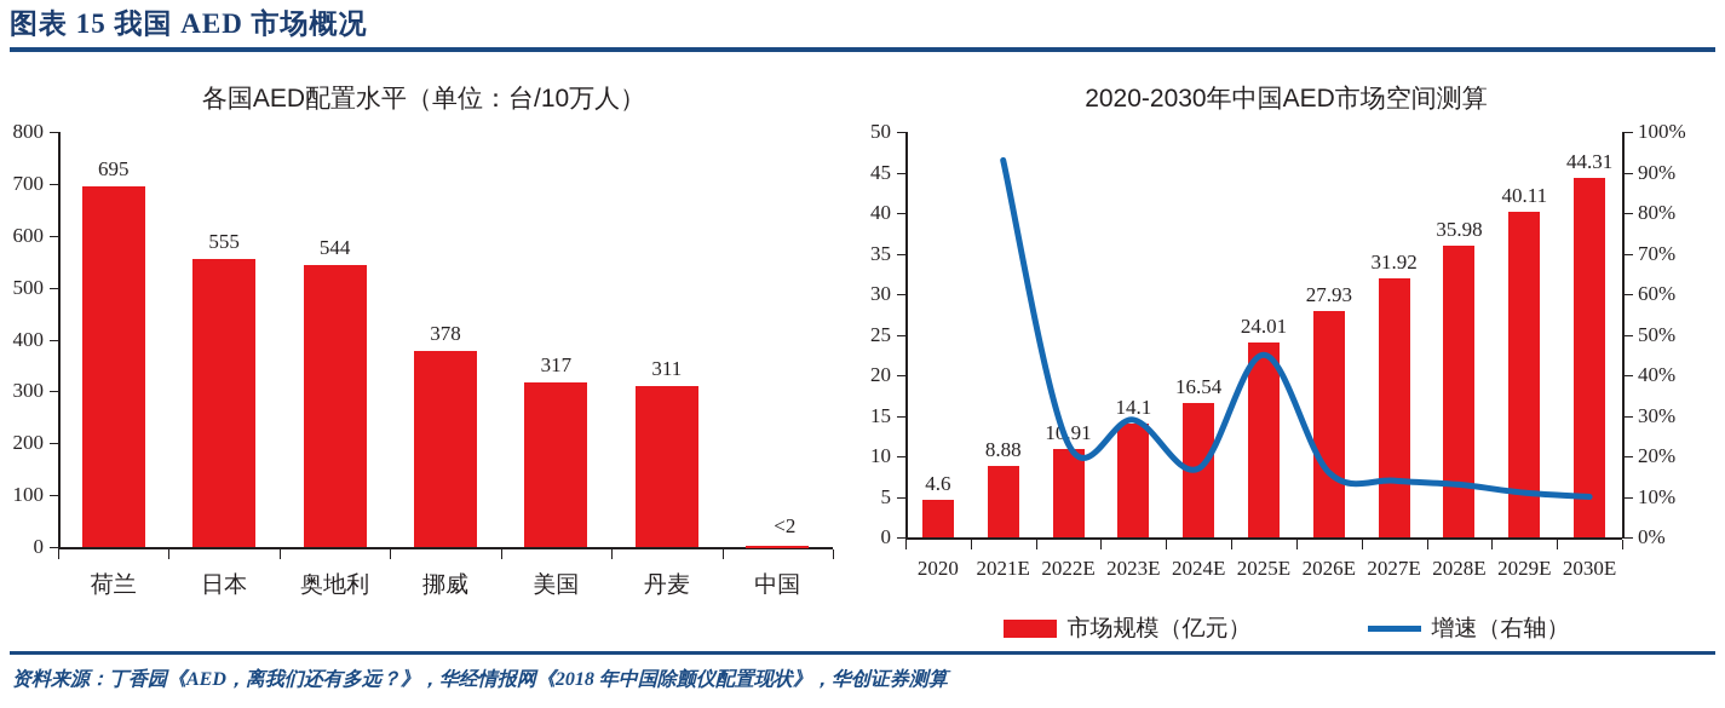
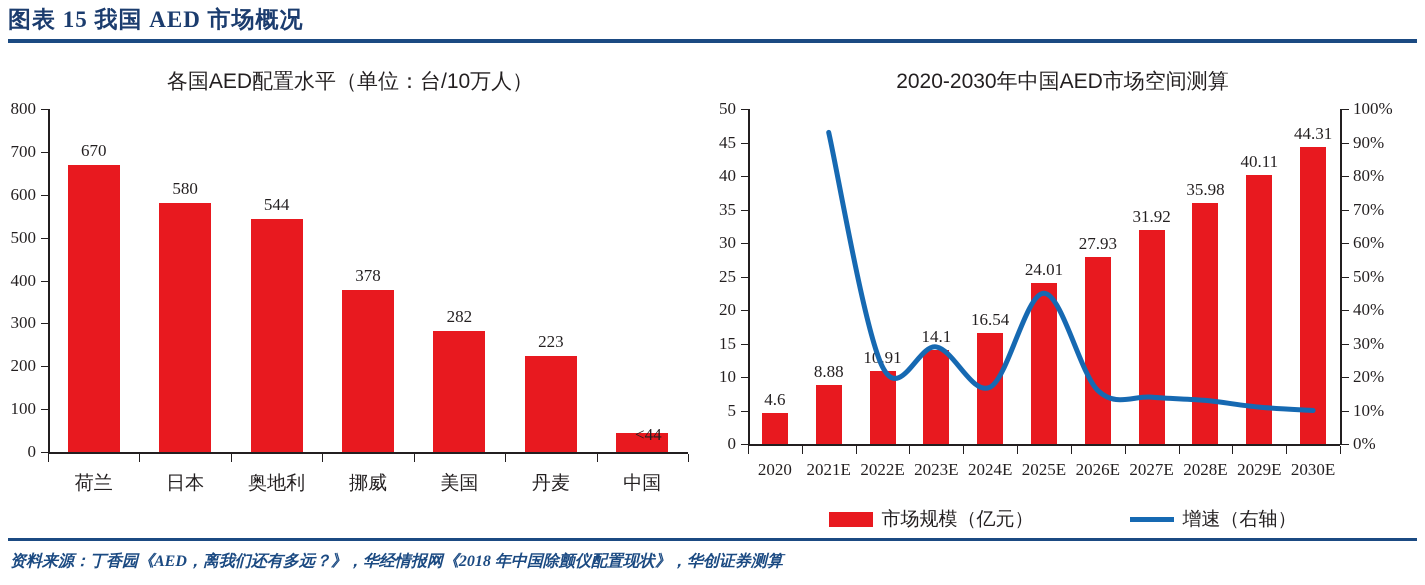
各国AED配置水平（单位：台/10万人）/荷兰: 695 -> 670
各国AED配置水平（单位：台/10万人）/日本: 555 -> 580
各国AED配置水平（单位：台/10万人）/美国: 317 -> 282
各国AED配置水平（单位：台/10万人）/丹麦: 311 -> 223
各国AED配置水平（单位：台/10万人）/中国: 2 -> 44
